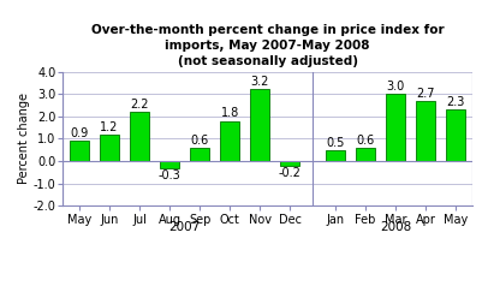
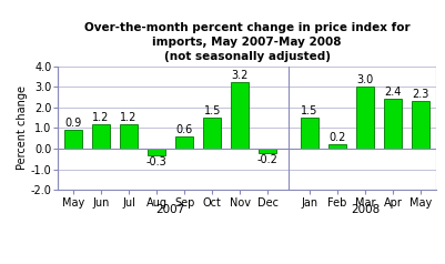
Jul: 2.2 -> 1.2
Oct: 1.8 -> 1.5
Jan: 0.5 -> 1.5
Feb: 0.6 -> 0.2
Apr: 2.7 -> 2.4
